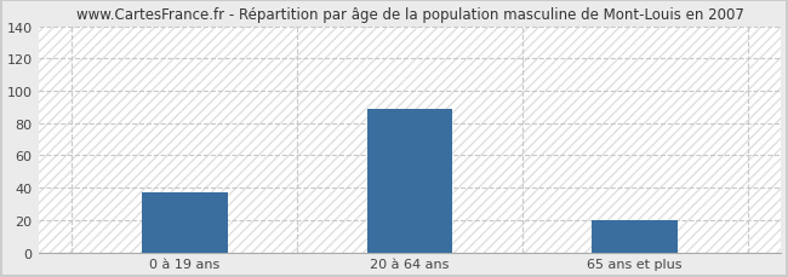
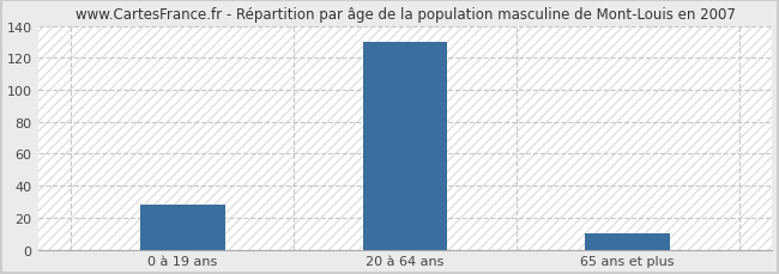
0 à 19 ans: 37 -> 28
20 à 64 ans: 89 -> 130
65 ans et plus: 20 -> 10
